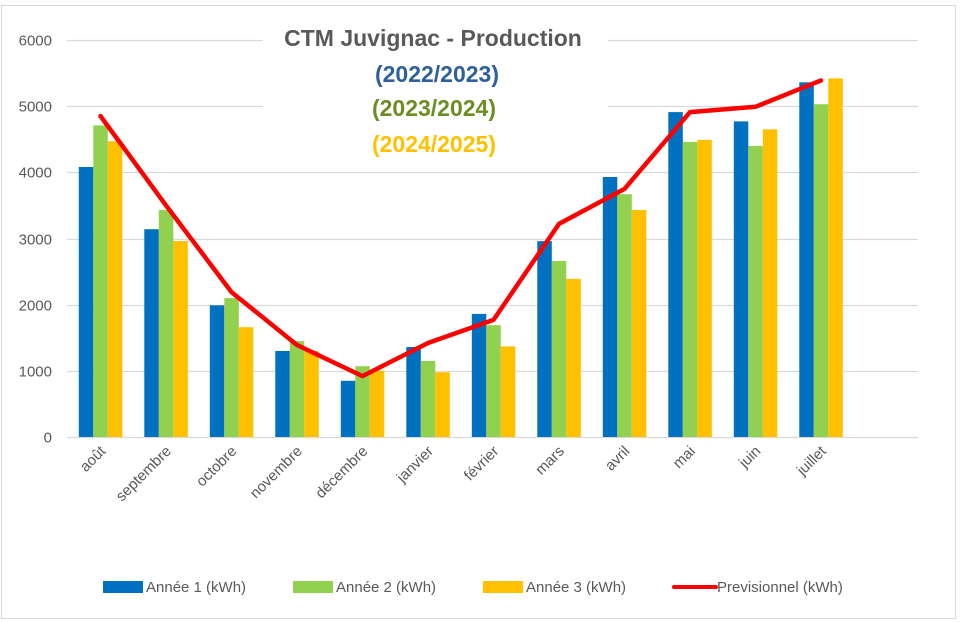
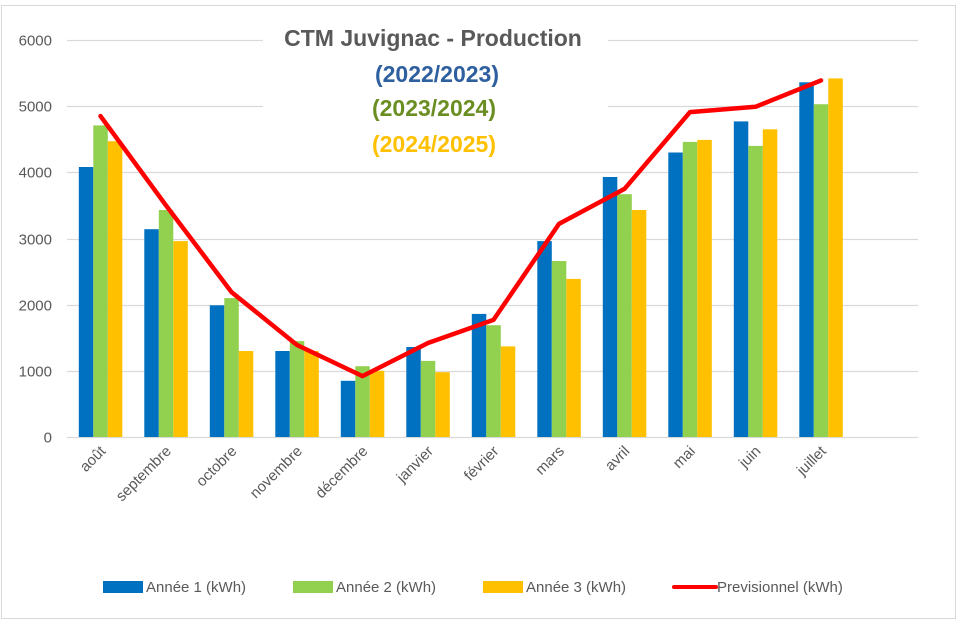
Année 3 (kWh)/octobre: 1700 -> 1300
Année 1 (kWh)/mai: 4900 -> 4300
